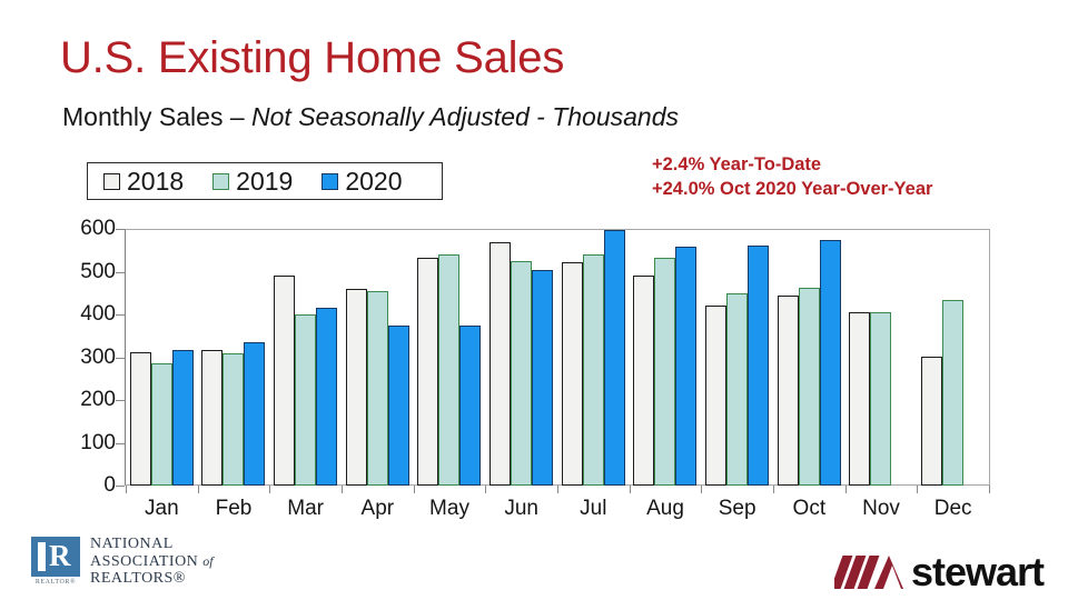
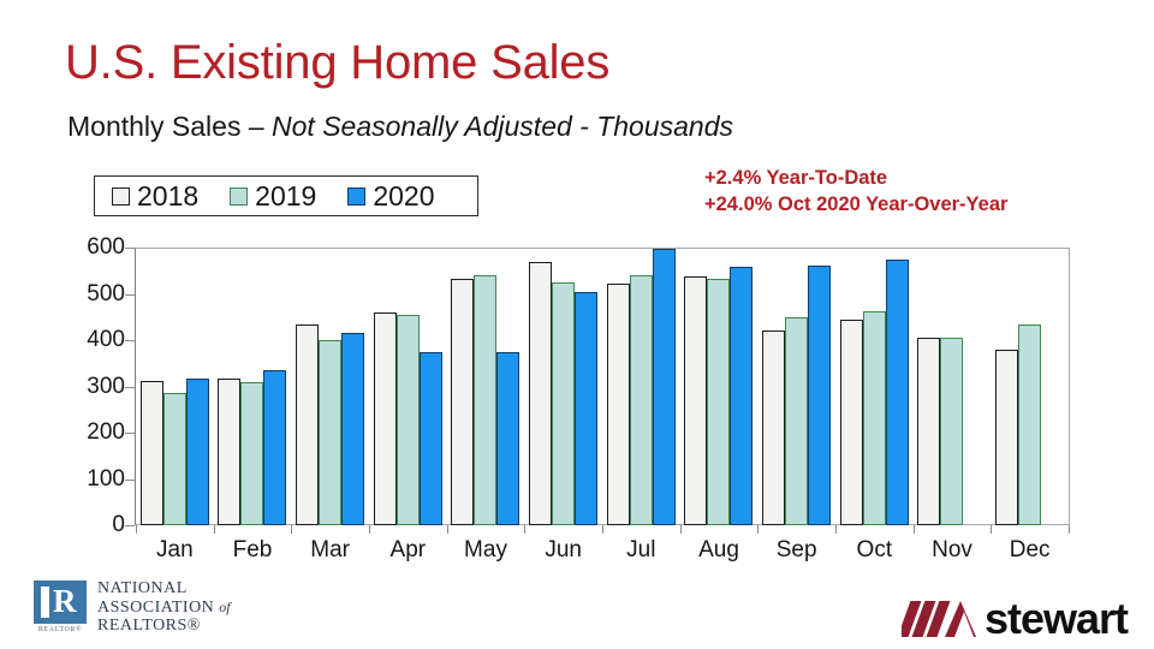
2018/Mar: 490 -> 430
2018/Aug: 490 -> 540
2018/Dec: 300 -> 380
